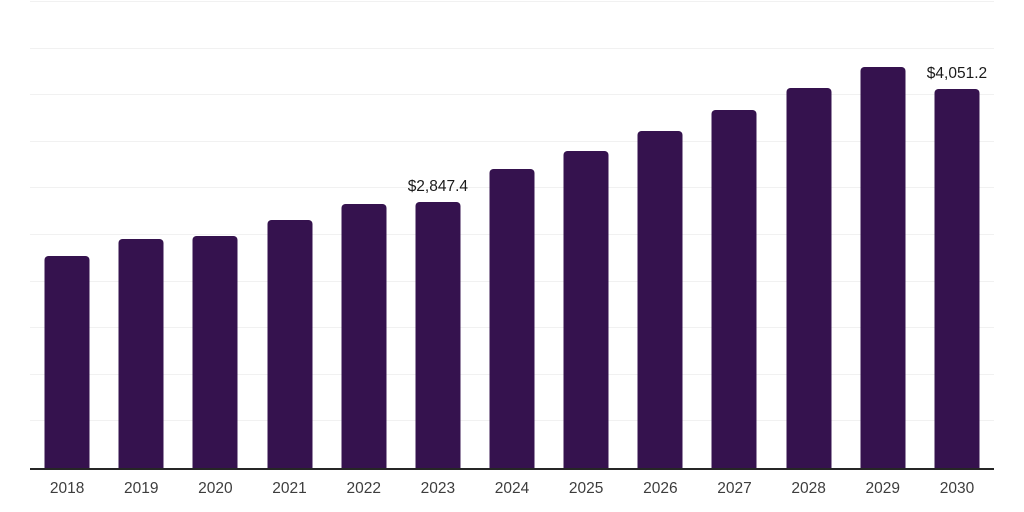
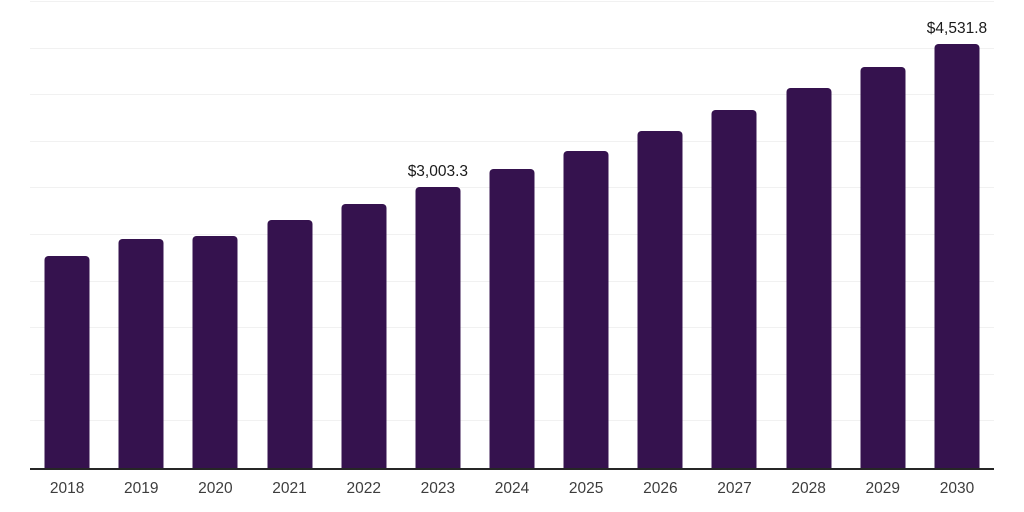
2023: $2,847.4 -> $3,003.3
2030: $4,051.2 -> $4,531.8
